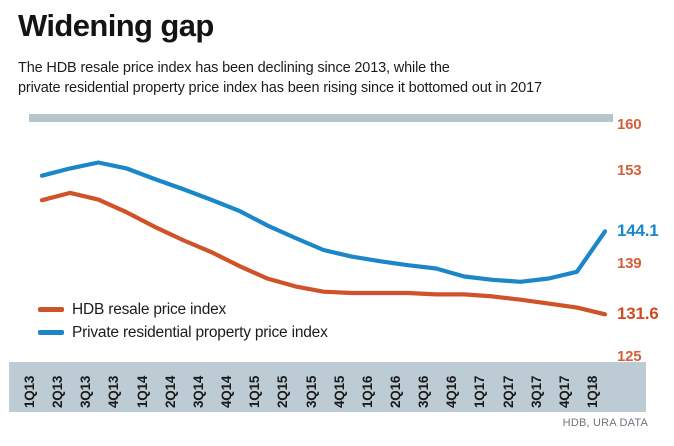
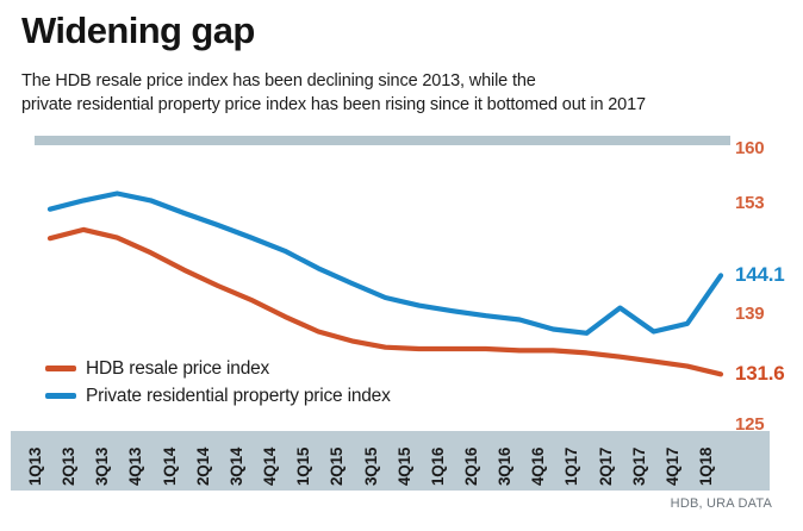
Private residential property price index/2Q17: 136 -> 140
